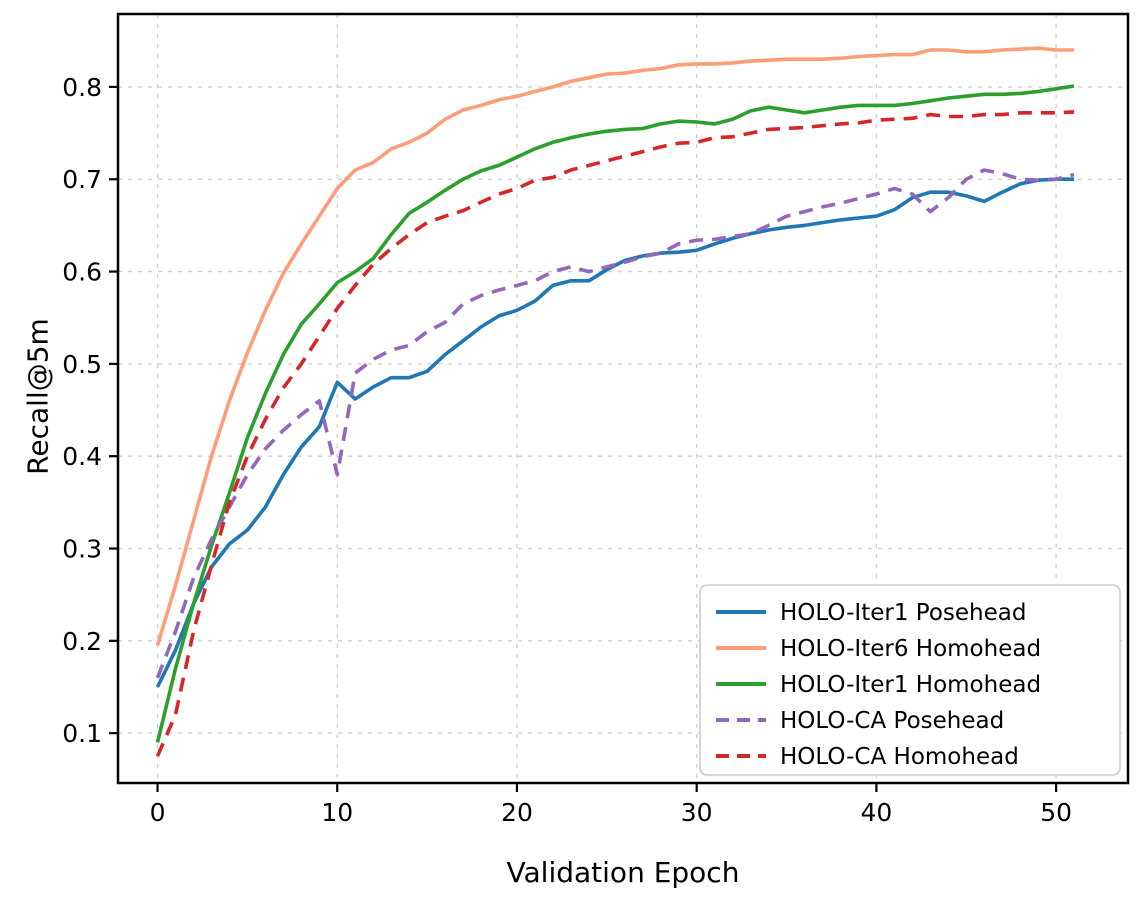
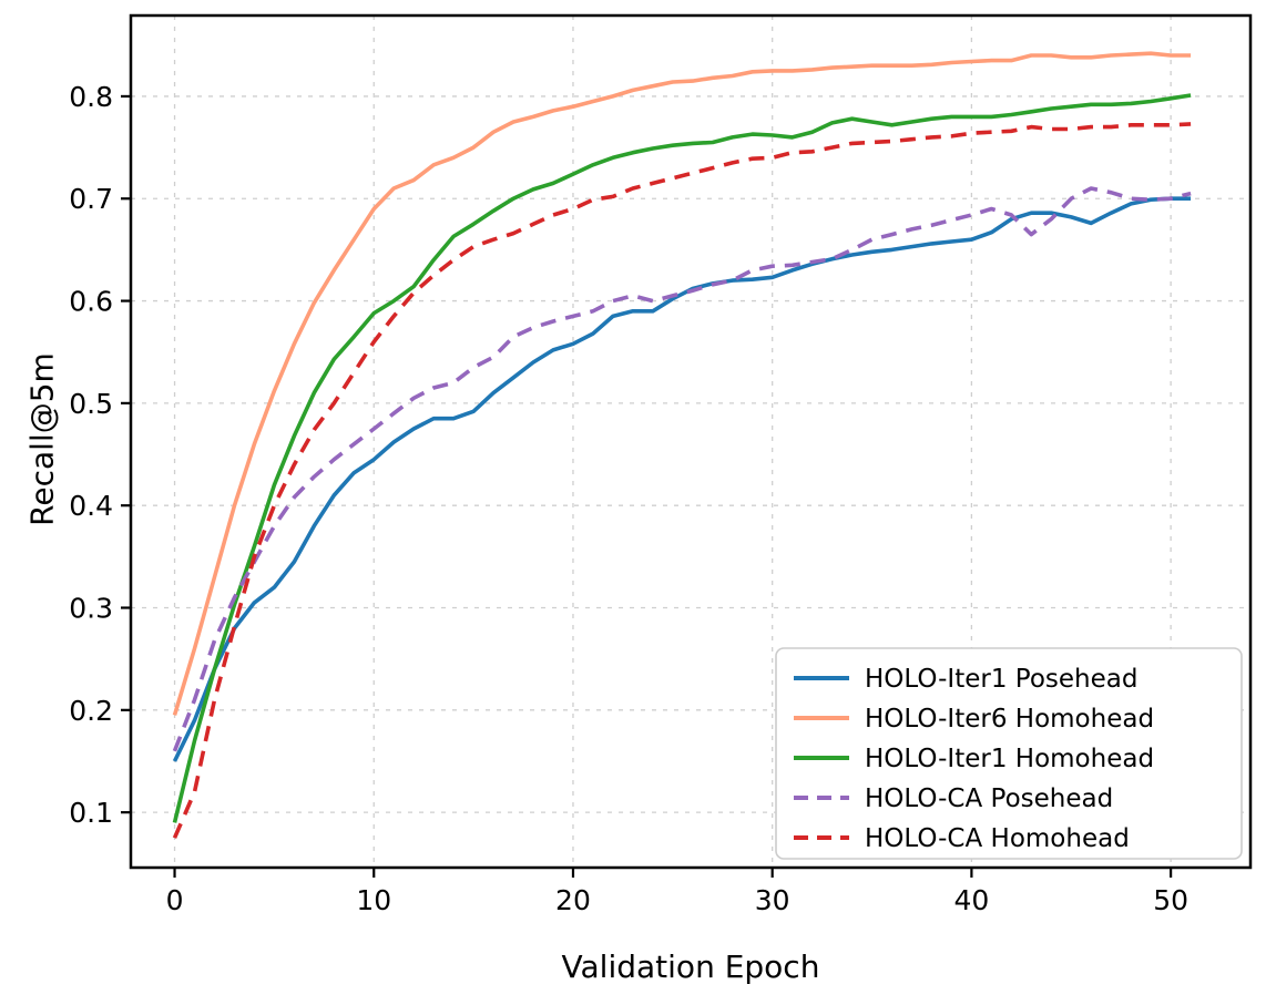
HOLO-Iter1 Posehead/10: 0.48 -> 0.45
HOLO-CA Posehead/10: 0.38 -> 0.47
